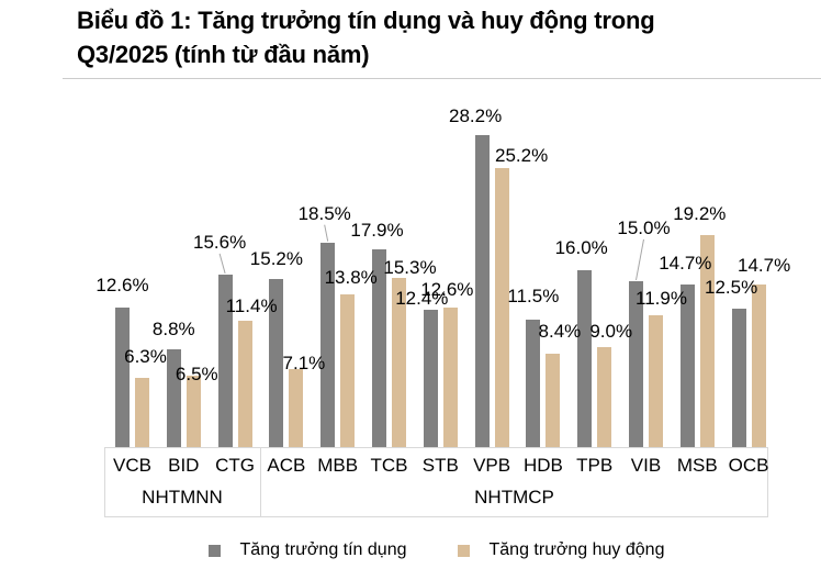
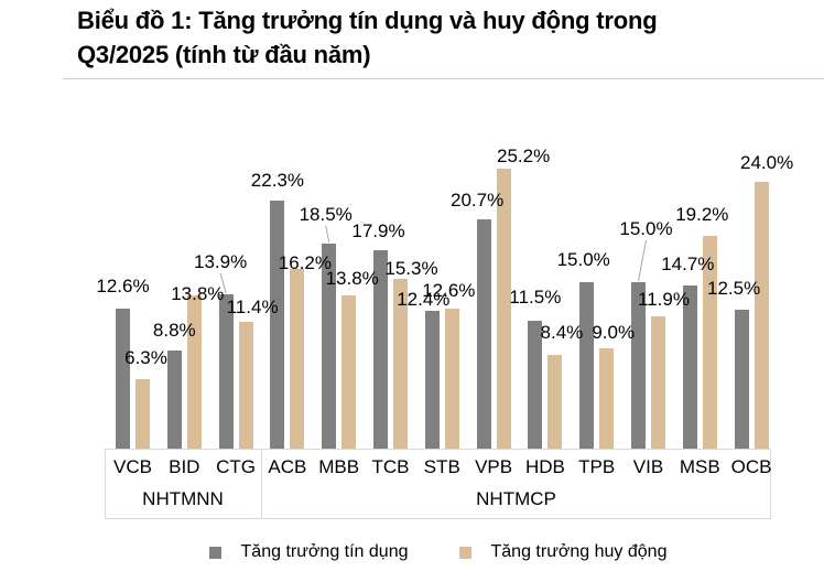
Tăng trưởng huy động/BID: 6.5% -> 13.8%
Tăng trưởng tín dụng/CTG: 15.6% -> 13.9%
Tăng trưởng tín dụng/ACB: 15.2% -> 22.3%
Tăng trưởng huy động/ACB: 7.1% -> 16.2%
Tăng trưởng tín dụng/VPB: 28.2% -> 20.7%
Tăng trưởng tín dụng/TPB: 16.0% -> 15.0%
Tăng trưởng huy động/OCB: 14.7% -> 24.0%
